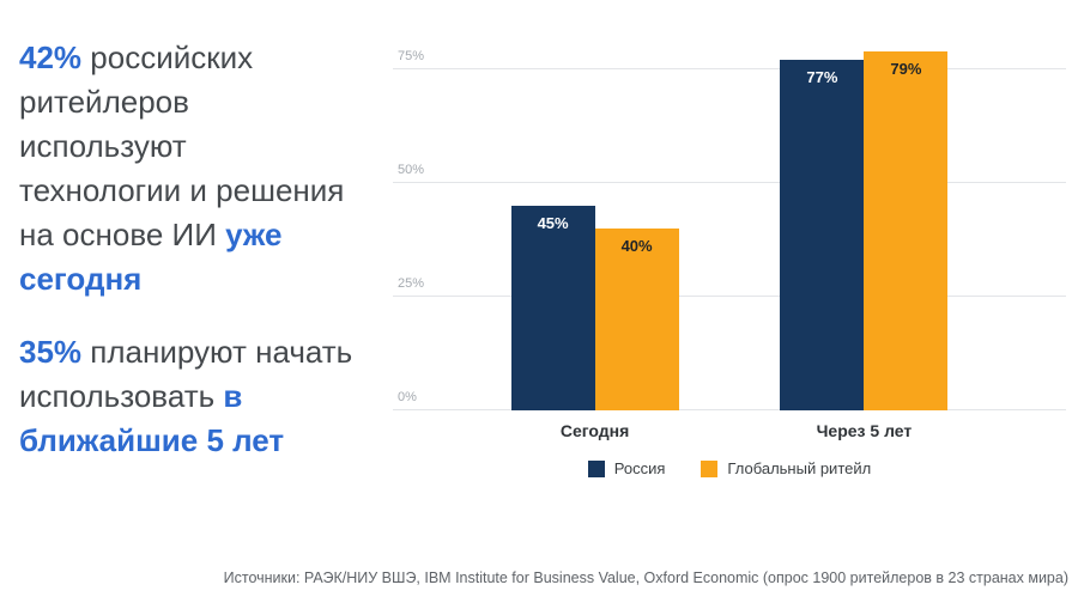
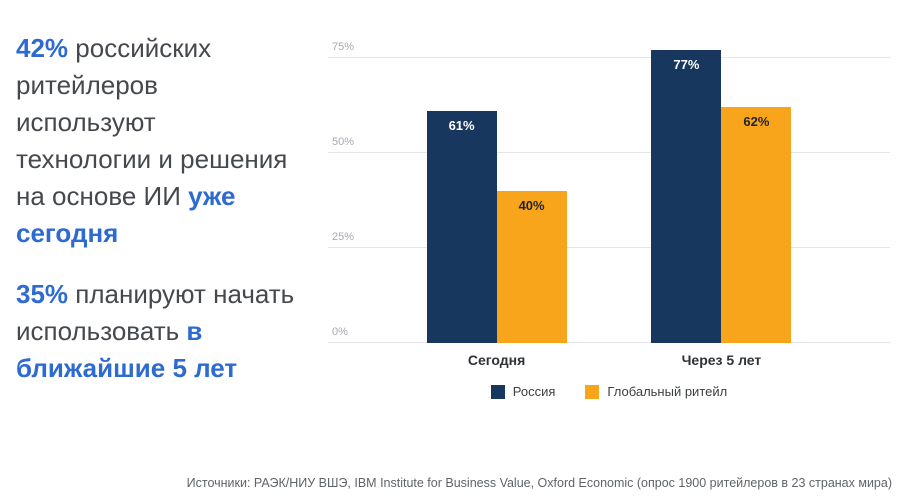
Россия/Сегодня: 45% -> 61%
Глобальный ритейл/Через 5 лет: 79% -> 62%
